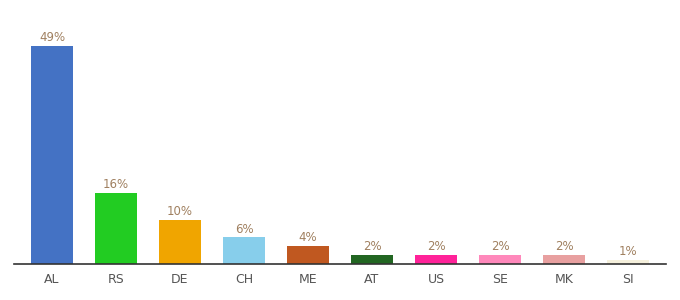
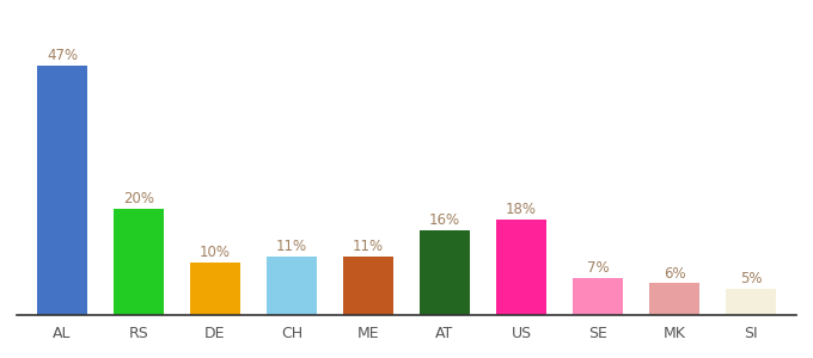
AL: 49% -> 47%
RS: 16% -> 20%
CH: 6% -> 11%
ME: 4% -> 11%
AT: 2% -> 16%
US: 2% -> 18%
SE: 2% -> 7%
MK: 2% -> 6%
SI: 1% -> 5%
